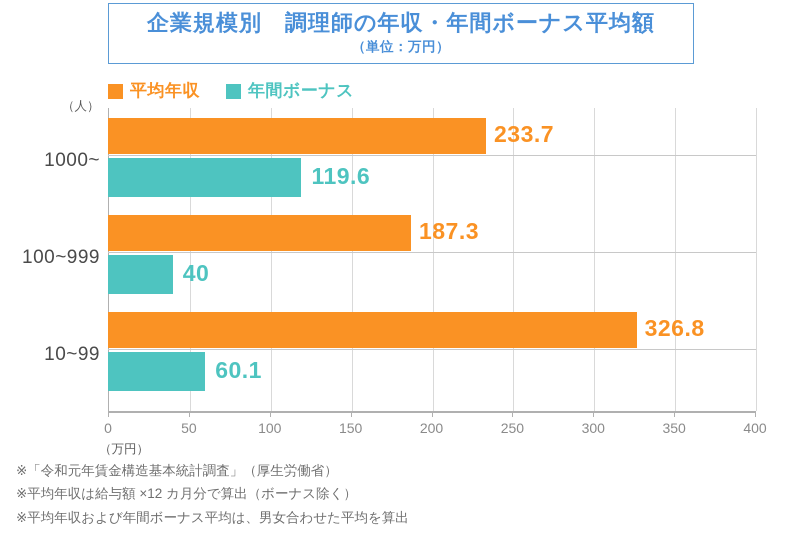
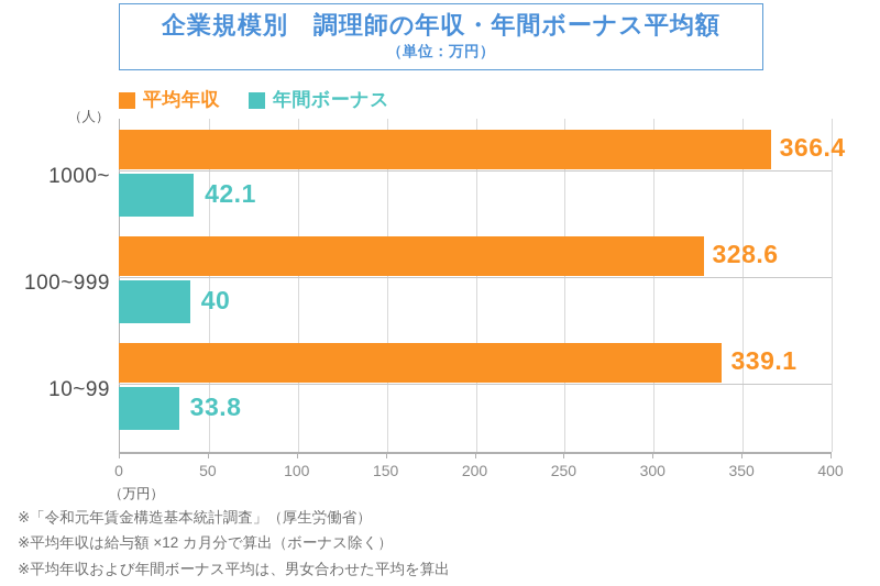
平均年収/1000~: 233.7 -> 366.4
年間ボーナス/1000~: 119.6 -> 42.1
平均年収/100~999: 187.3 -> 328.6
平均年収/10~99: 326.8 -> 339.1
年間ボーナス/10~99: 60.1 -> 33.8
